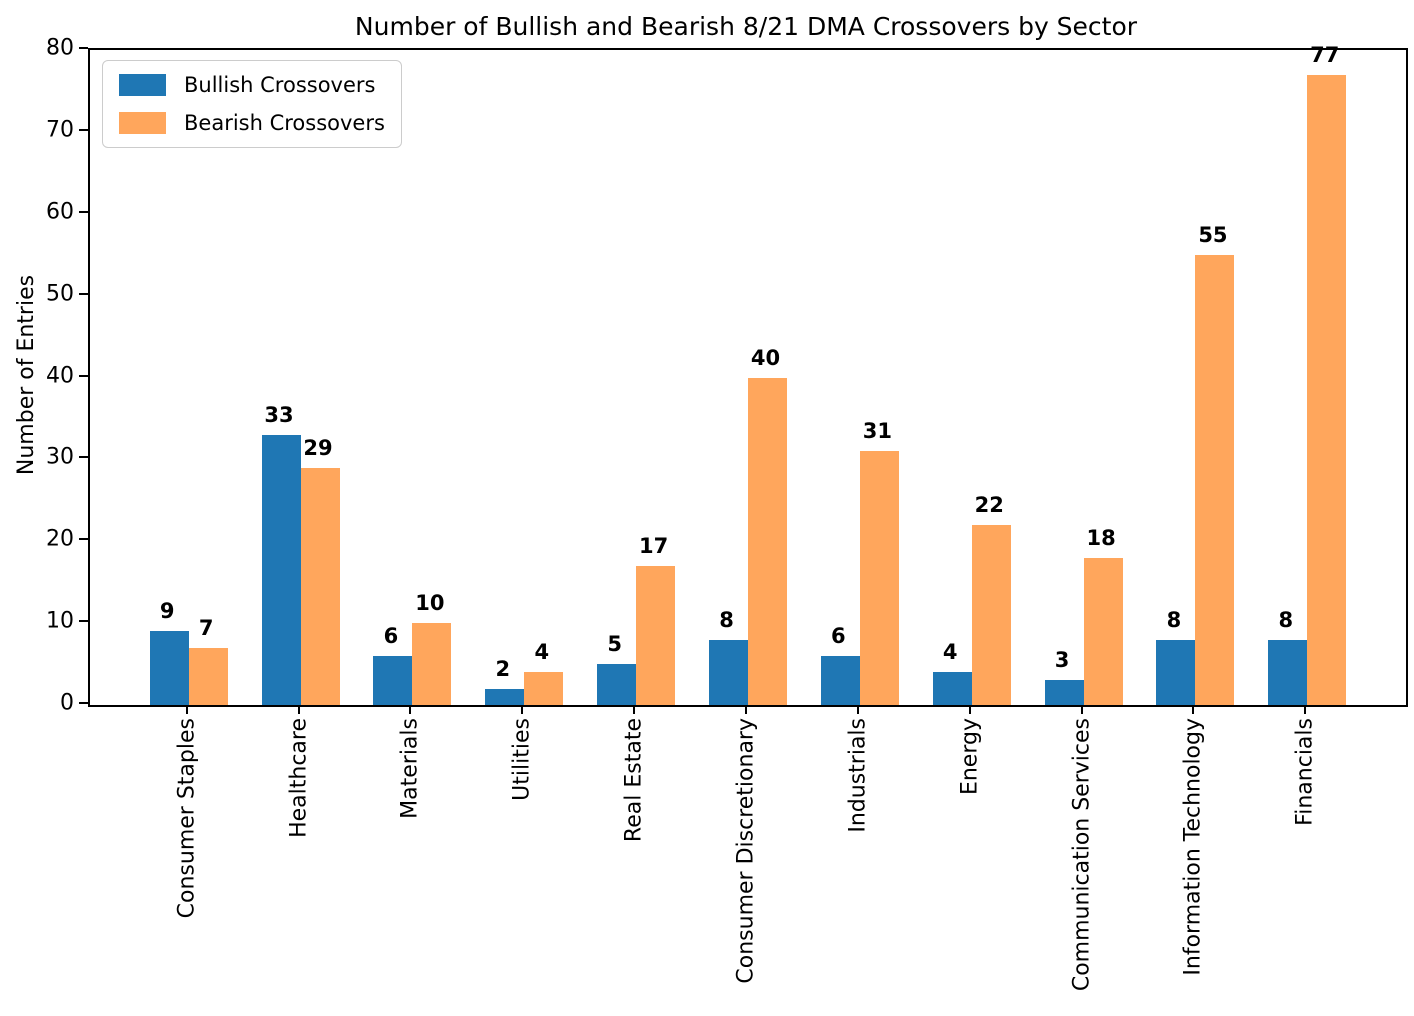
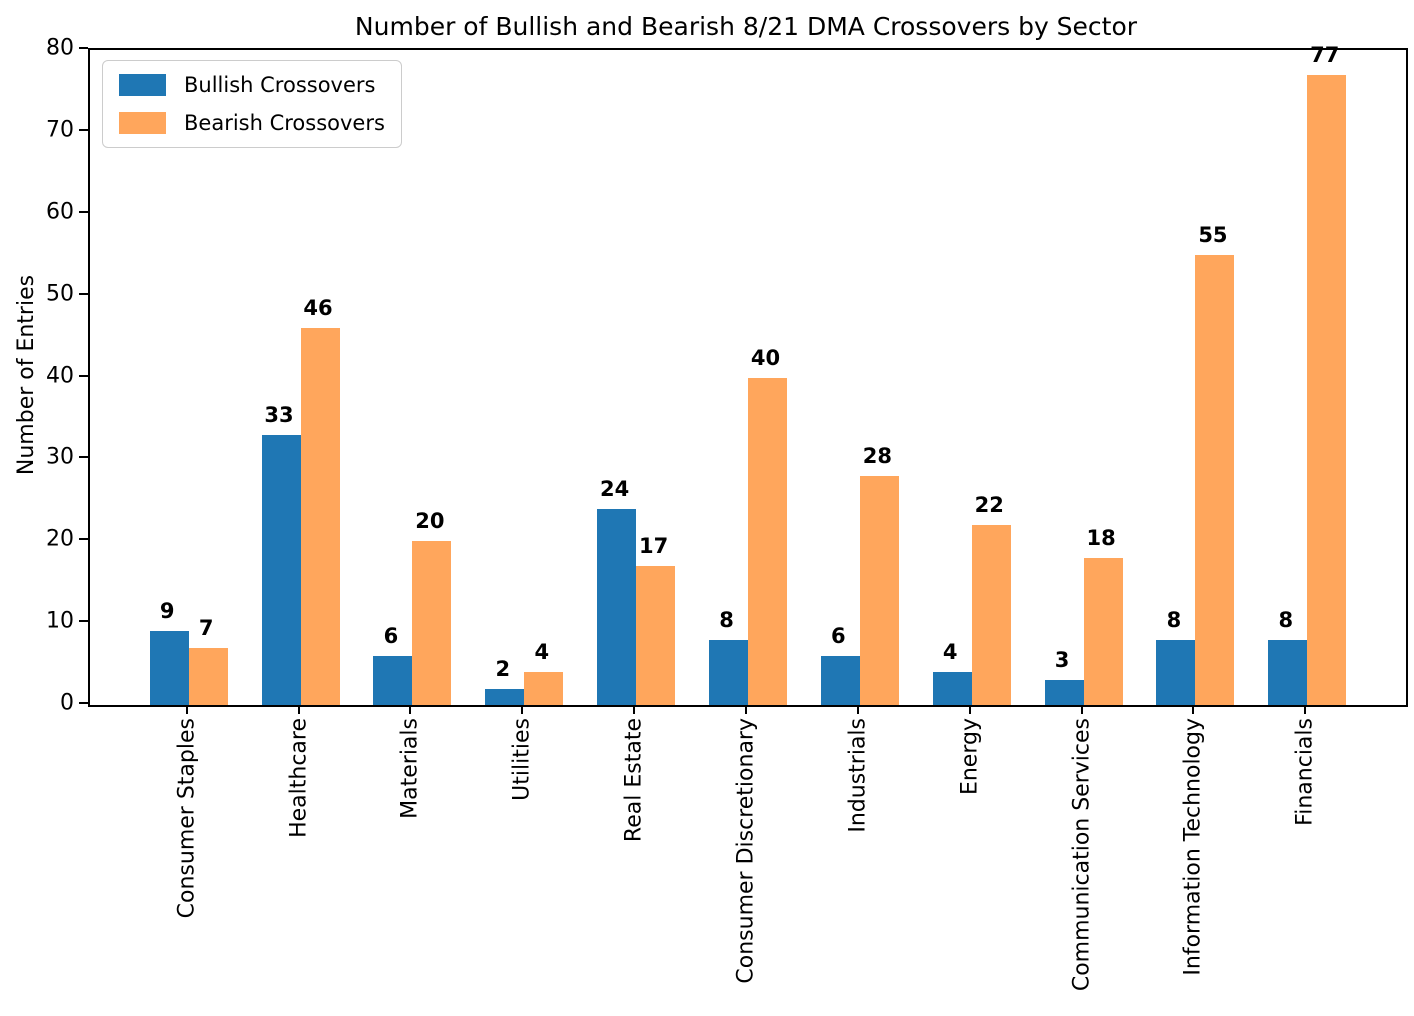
Bearish Crossovers/Healthcare: 29 -> 46
Bearish Crossovers/Materials: 10 -> 20
Bullish Crossovers/Real Estate: 5 -> 24
Bearish Crossovers/Industrials: 31 -> 28
